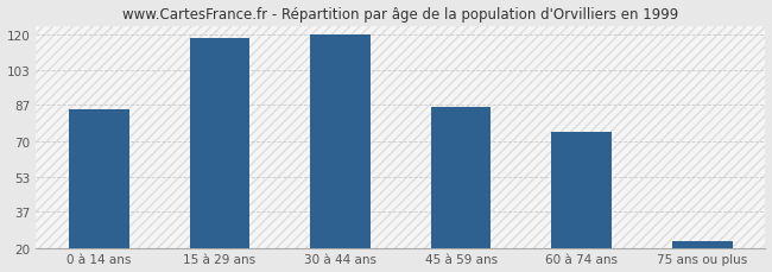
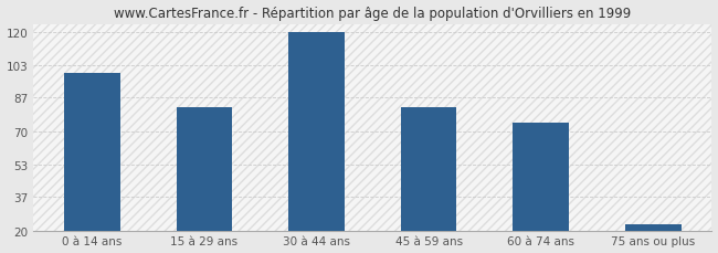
0 à 14 ans: 85 -> 99
15 à 29 ans: 118 -> 82
45 à 59 ans: 86 -> 82
